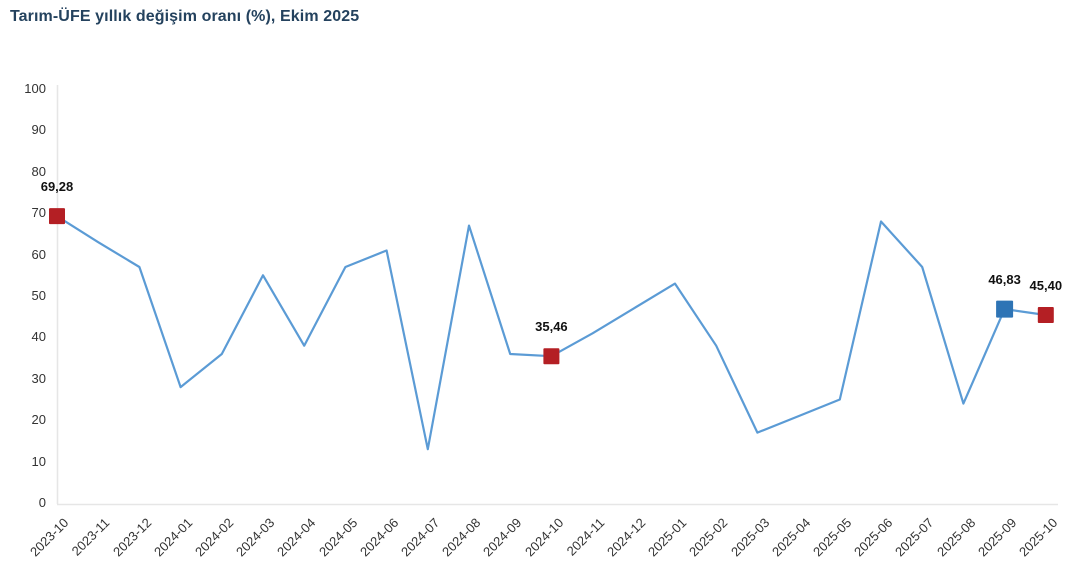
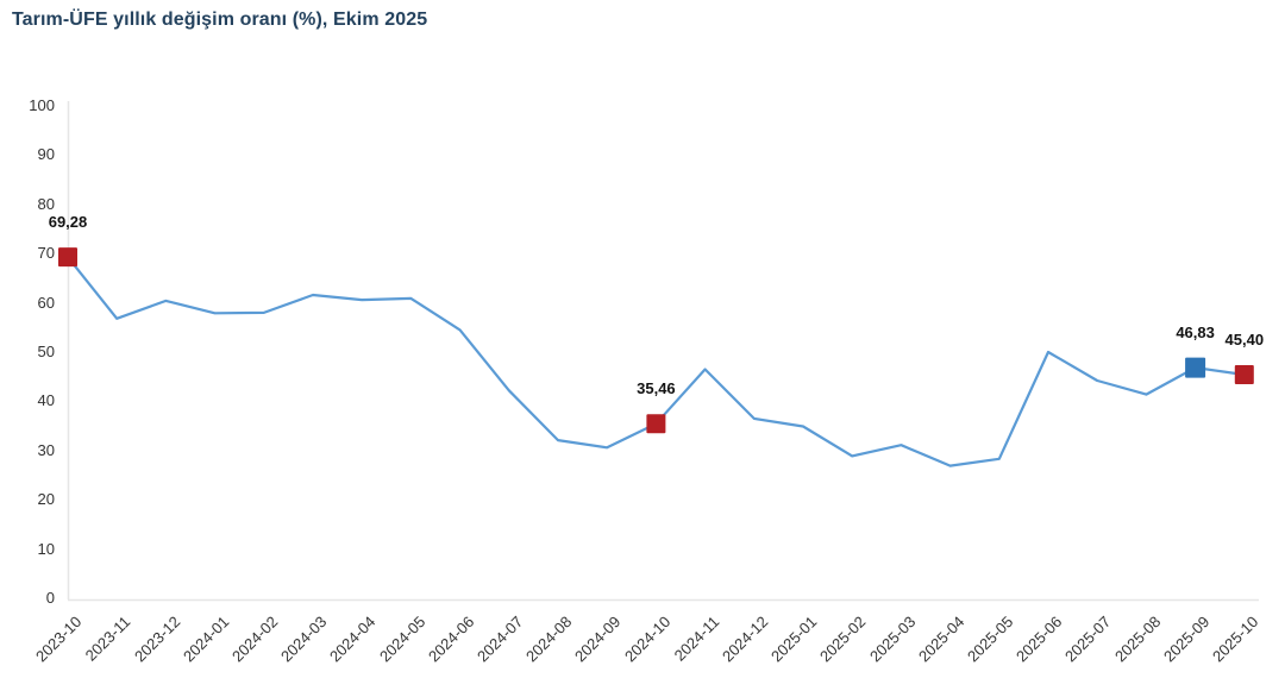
2023-11: 63 -> 57
2023-12: 57 -> 60
2024-01: 28 -> 58
2024-02: 36 -> 58
2024-03: 55 -> 62
2024-04: 38 -> 61
2024-05: 57 -> 61
2024-06: 61 -> 54
2024-07: 13 -> 42
2024-08: 67 -> 32
2024-09: 36 -> 31
2024-11: 41 -> 46
2024-12: 47 -> 36
2025-01: 53 -> 35
2025-02: 38 -> 29
2025-03: 17 -> 31
2025-04: 21 -> 27
2025-05: 25 -> 28
2025-06: 68 -> 50
2025-07: 57 -> 44
2025-08: 24 -> 41
